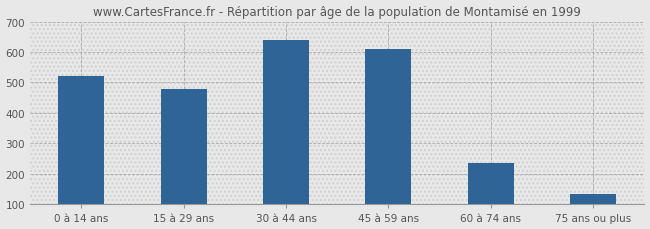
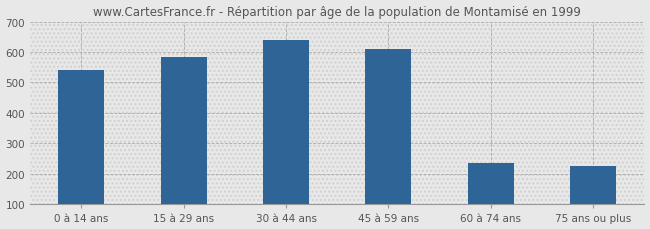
0 à 14 ans: 520 -> 540
15 à 29 ans: 480 -> 585
75 ans ou plus: 133 -> 225
